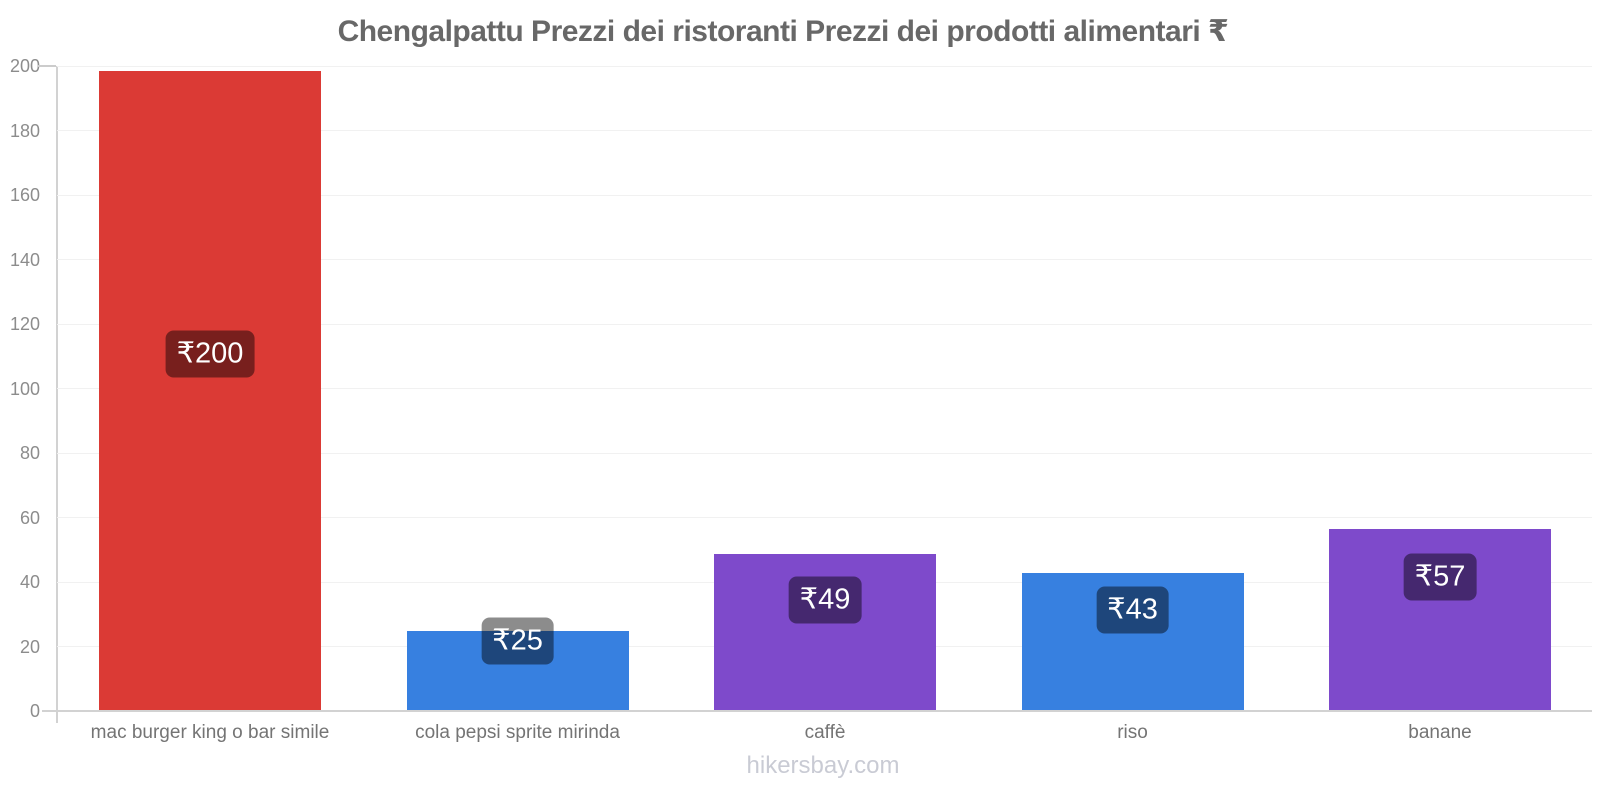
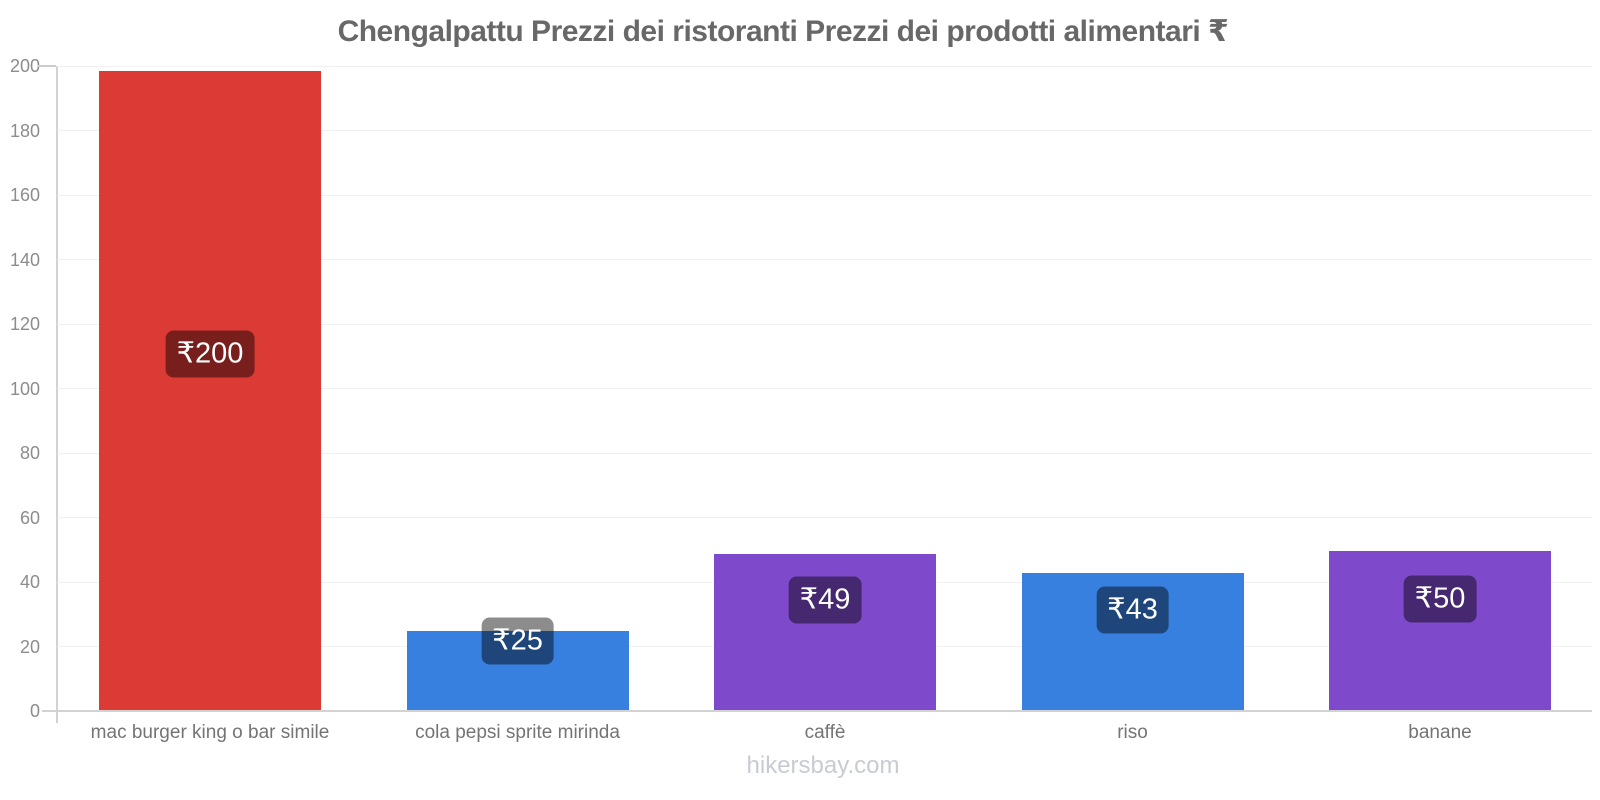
banane: 57 -> 50
